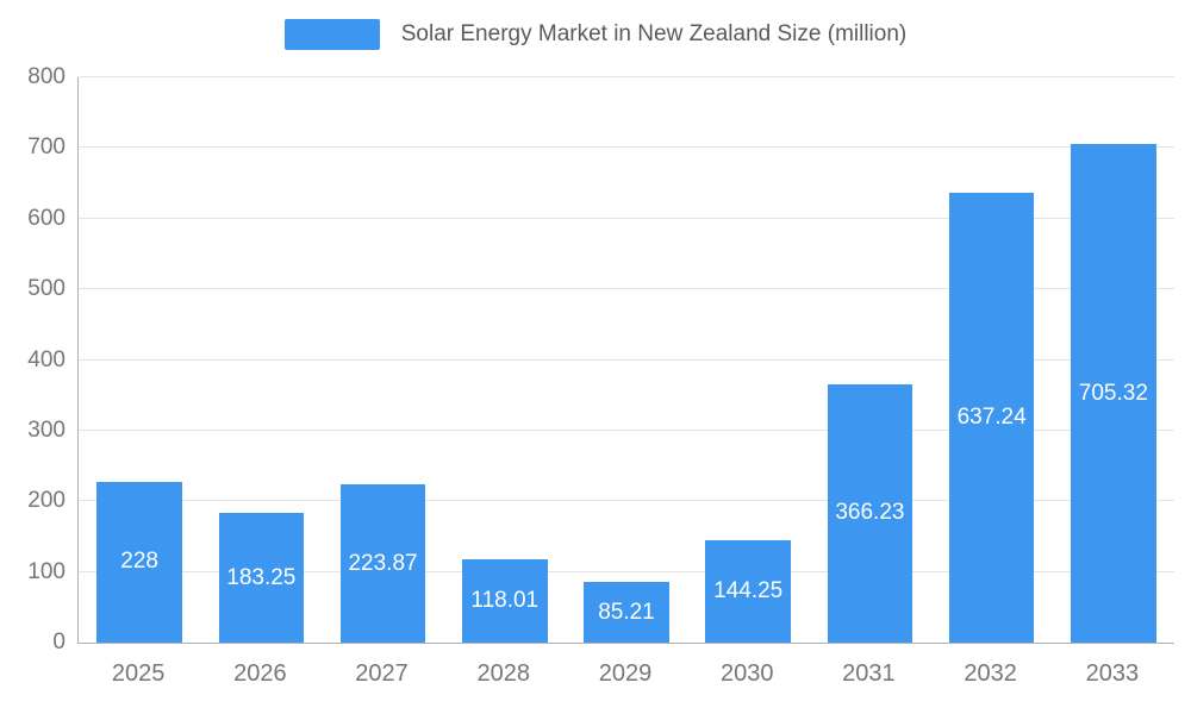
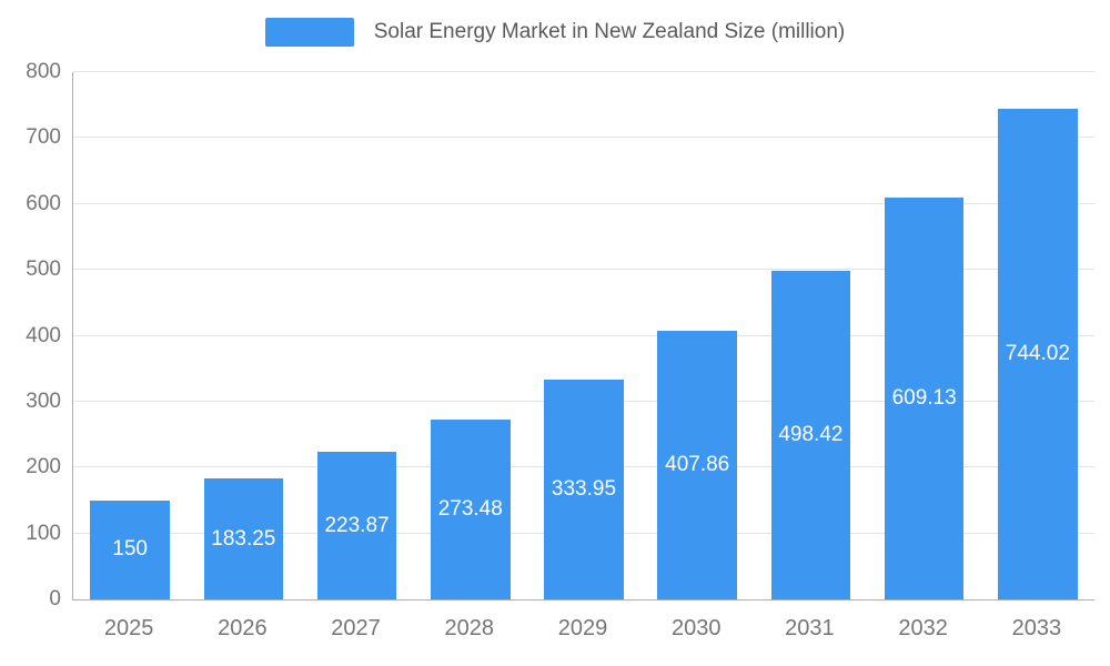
2025: 228 -> 150
2028: 118.01 -> 273.48
2029: 85.21 -> 333.95
2030: 144.25 -> 407.86
2031: 366.23 -> 498.42
2032: 637.24 -> 609.13
2033: 705.32 -> 744.02
